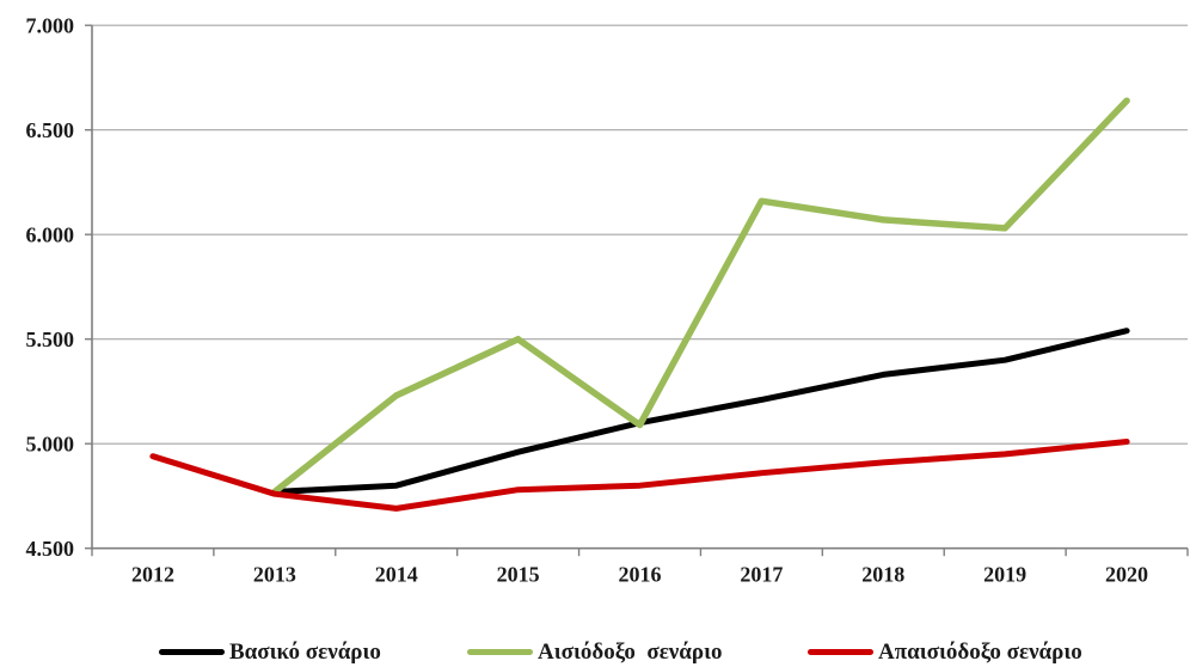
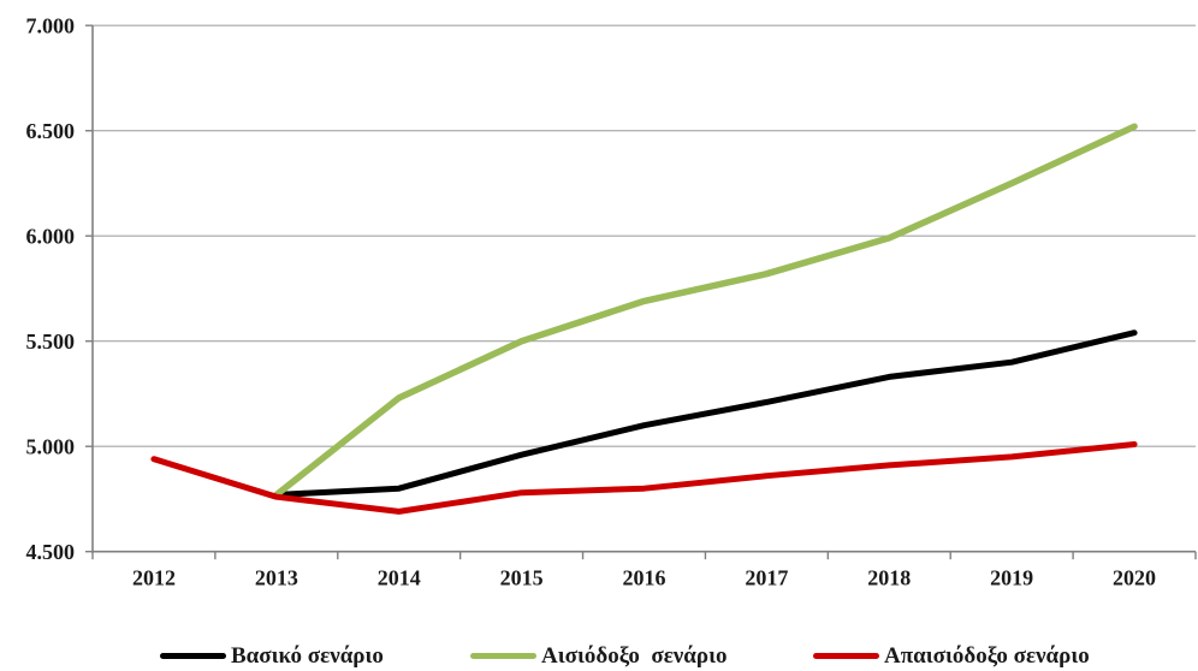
Αισιόδοξο σενάριο/2016: 5.09 -> 5.69
Αισιόδοξο σενάριο/2017: 6.16 -> 5.82
Αισιόδοξο σενάριο/2018: 6.07 -> 5.99
Αισιόδοξο σενάριο/2019: 6.03 -> 6.25
Αισιόδοξο σενάριο/2020: 6.64 -> 6.52
